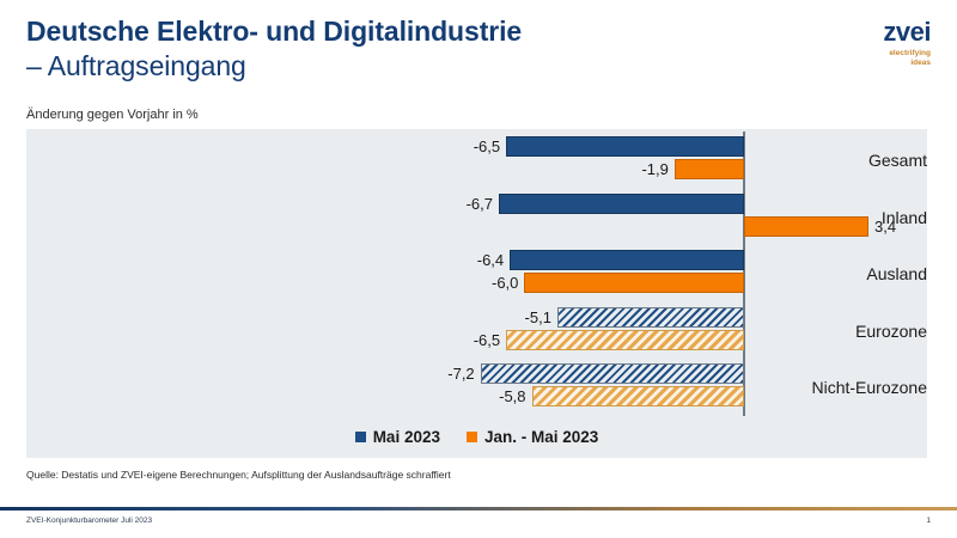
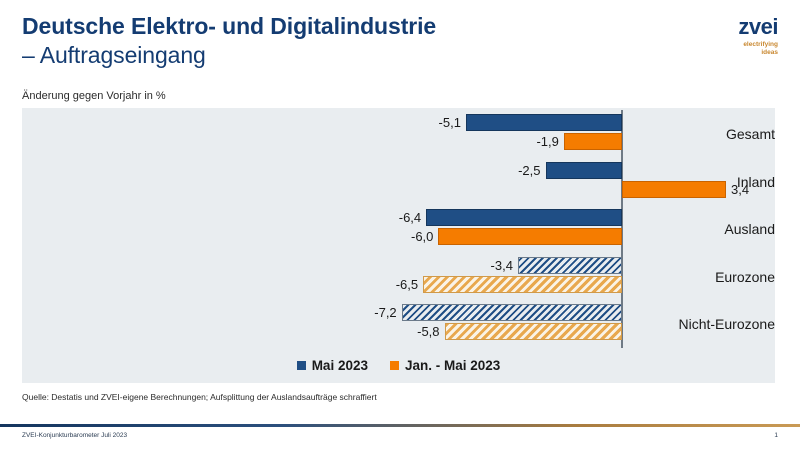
Mai 2023/Gesamt: -6,5 -> -5,1
Mai 2023/Inland: -6,7 -> -2,5
Mai 2023/Eurozone: -5,1 -> -3,4
